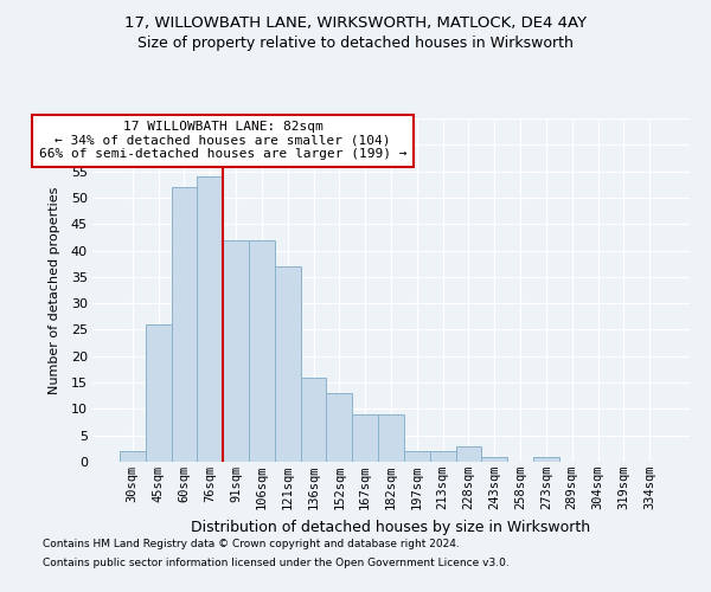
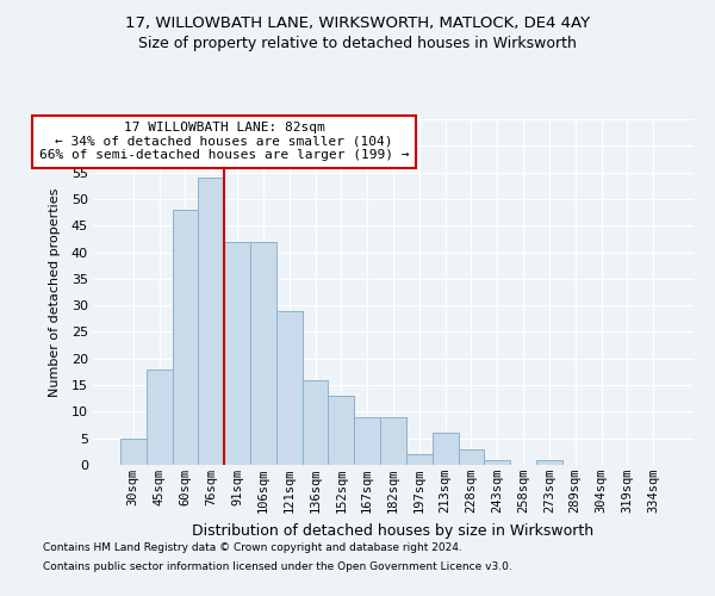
30sqm: 2 -> 5
45sqm: 26 -> 18
60sqm: 52 -> 48
121sqm: 37 -> 29
213sqm: 2 -> 6
